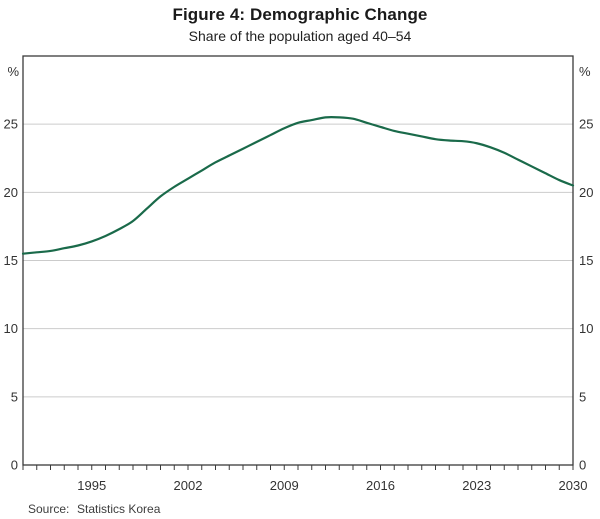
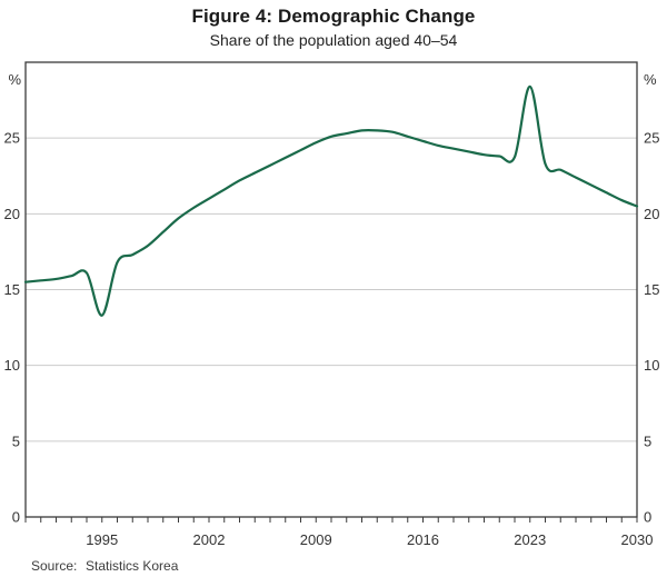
1995: 16.4 -> 13.3
2023: 23.6 -> 28.4
